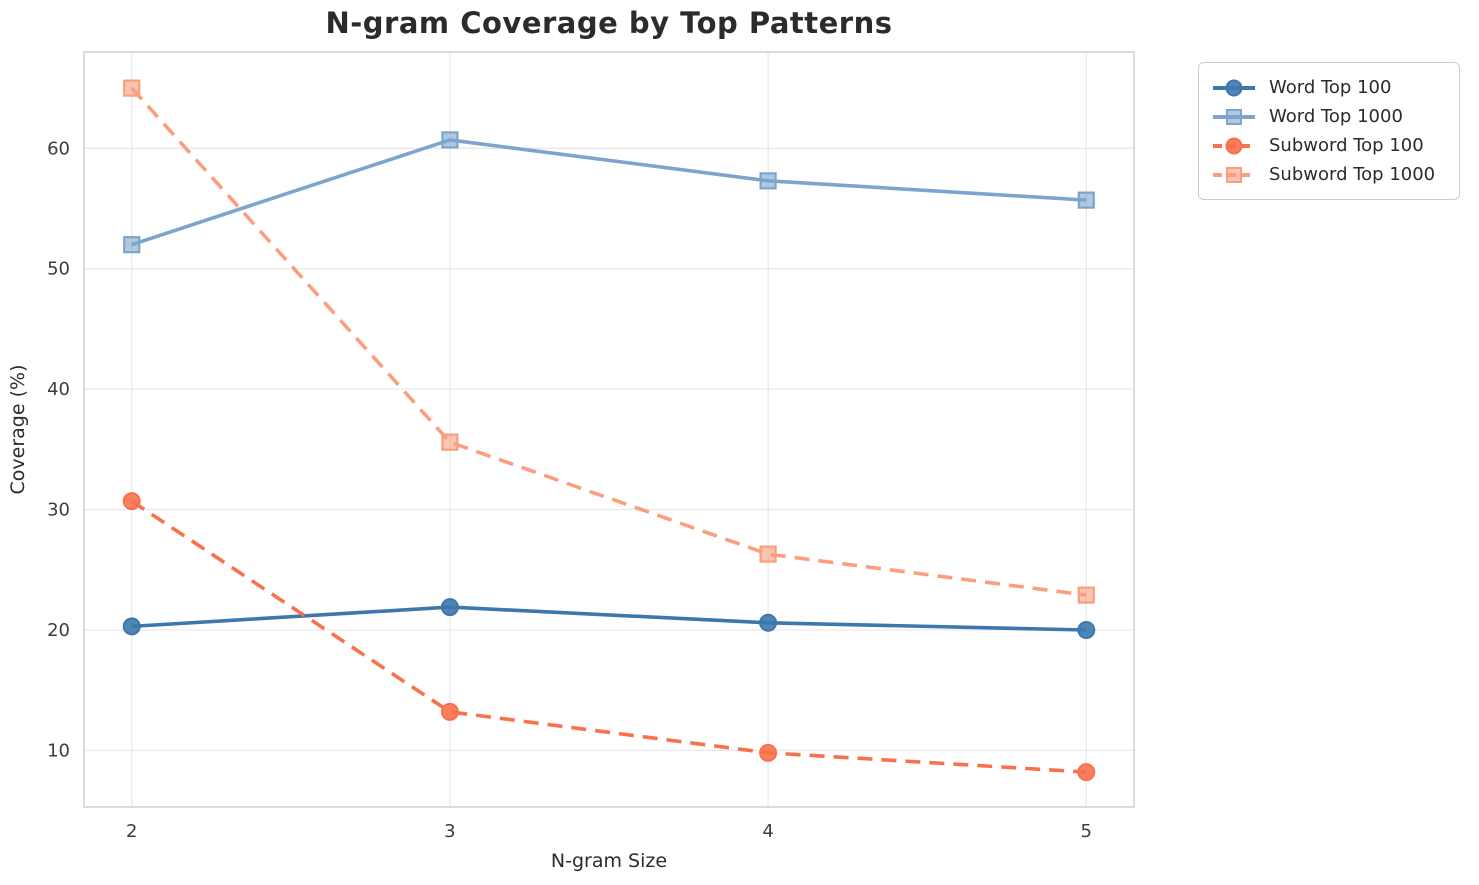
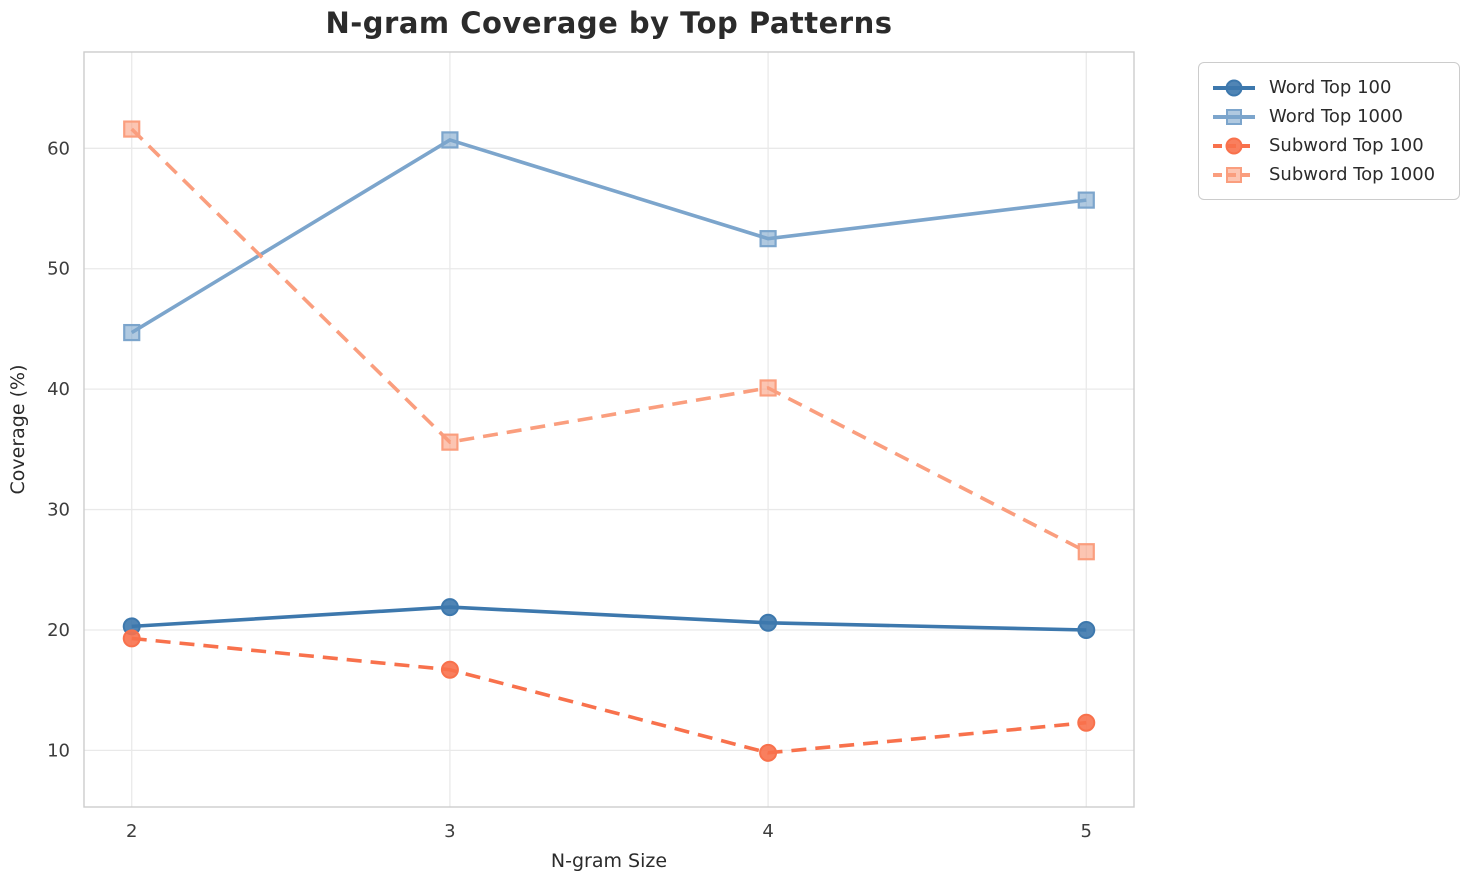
Word Top 1000/2: 52.0 -> 44.7
Subword Top 100/2: 30.7 -> 19.3
Subword Top 1000/2: 65.0 -> 61.6
Subword Top 100/3: 13.2 -> 16.7
Word Top 1000/4: 57.3 -> 52.5
Subword Top 1000/4: 26.3 -> 40.1
Subword Top 100/5: 8.2 -> 12.3
Subword Top 1000/5: 22.9 -> 26.5
